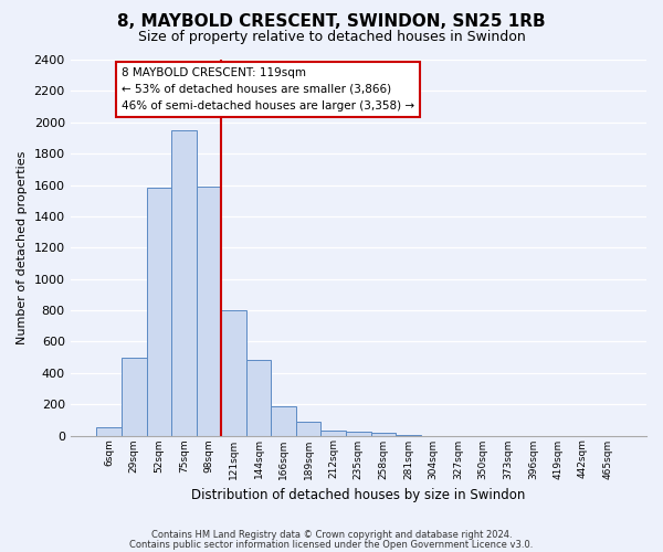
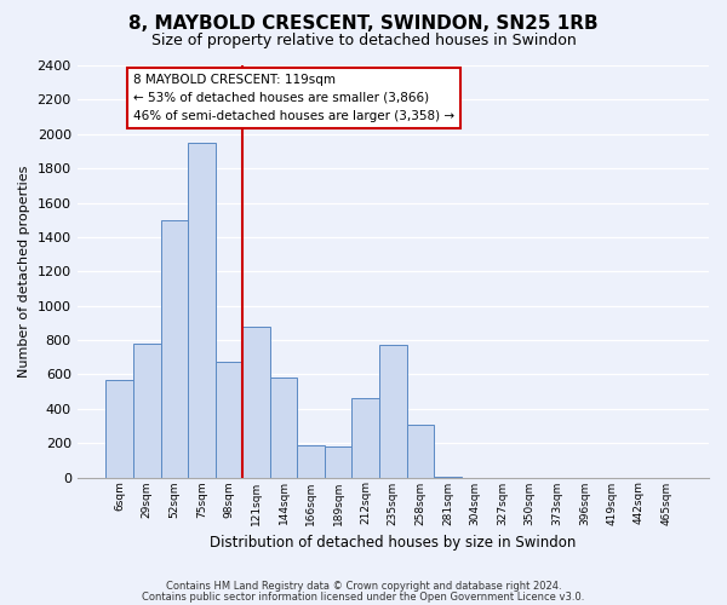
6sqm: 50 -> 570
29sqm: 500 -> 780
52sqm: 1580 -> 1500
98sqm: 1590 -> 670
121sqm: 800 -> 880
144sqm: 480 -> 580
189sqm: 90 -> 180
212sqm: 40 -> 460
235sqm: 20 -> 770
258sqm: 20 -> 310
